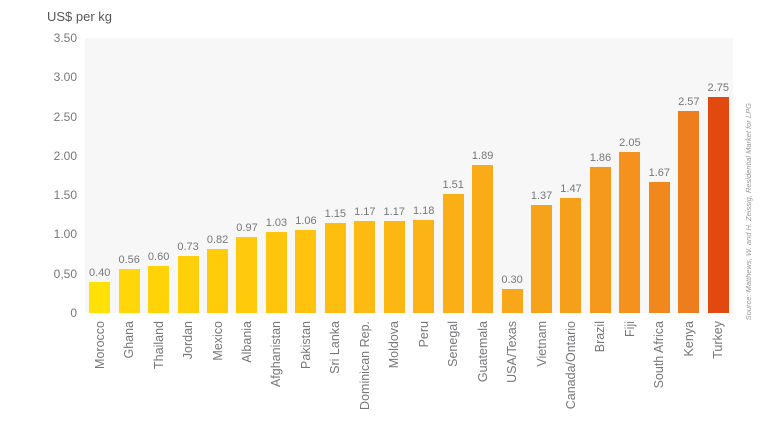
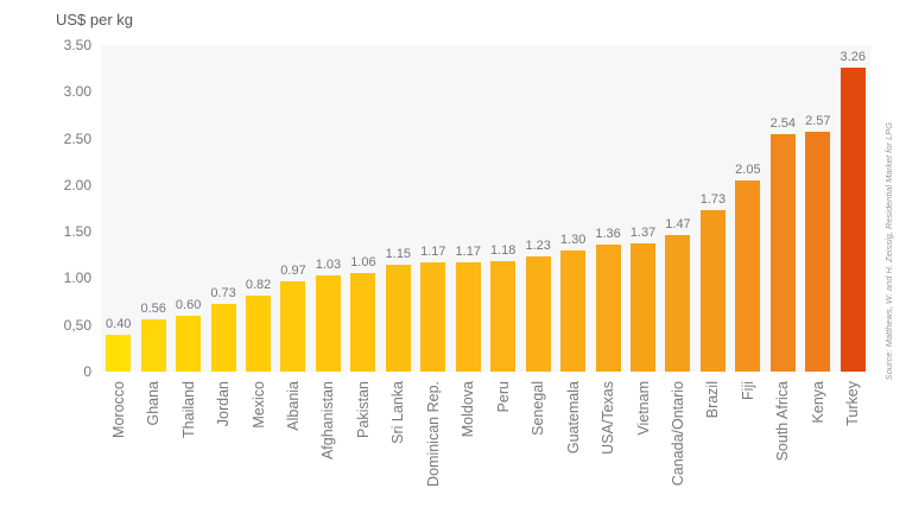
Senegal: 1.51 -> 1.23
Guatemala: 1.89 -> 1.30
USA/Texas: 0.30 -> 1.36
Brazil: 1.86 -> 1.73
South Africa: 1.67 -> 2.54
Turkey: 2.75 -> 3.26
